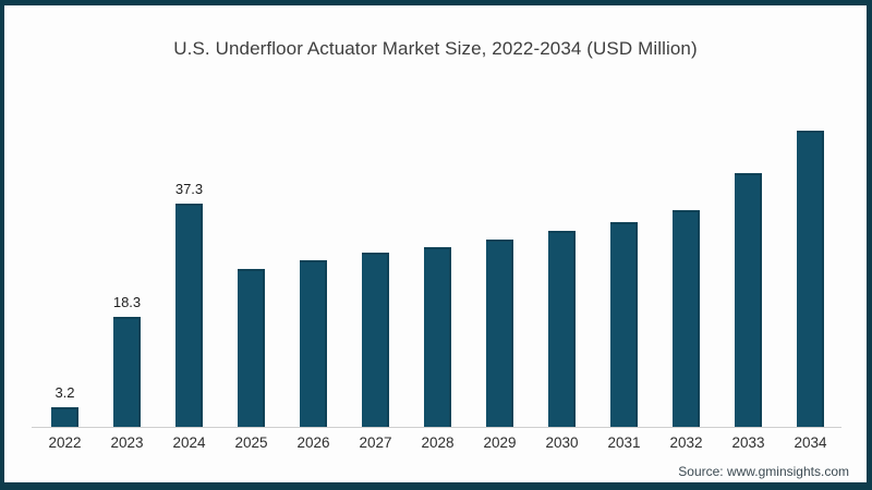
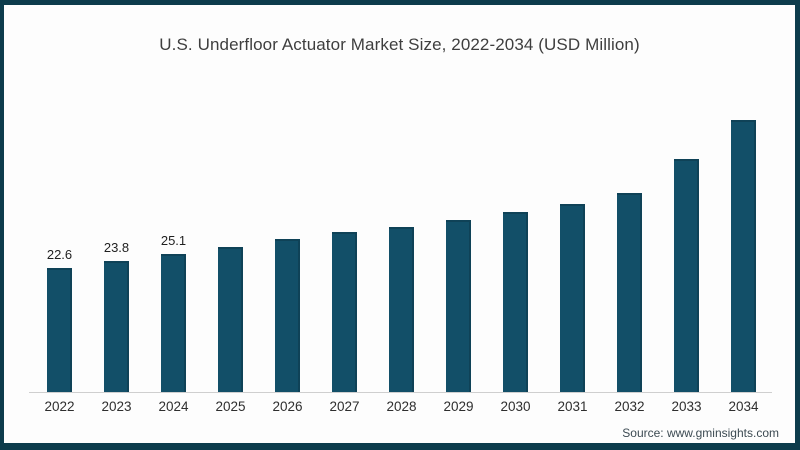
2022: 3.2 -> 22.6
2023: 18.3 -> 23.8
2024: 37.3 -> 25.1
